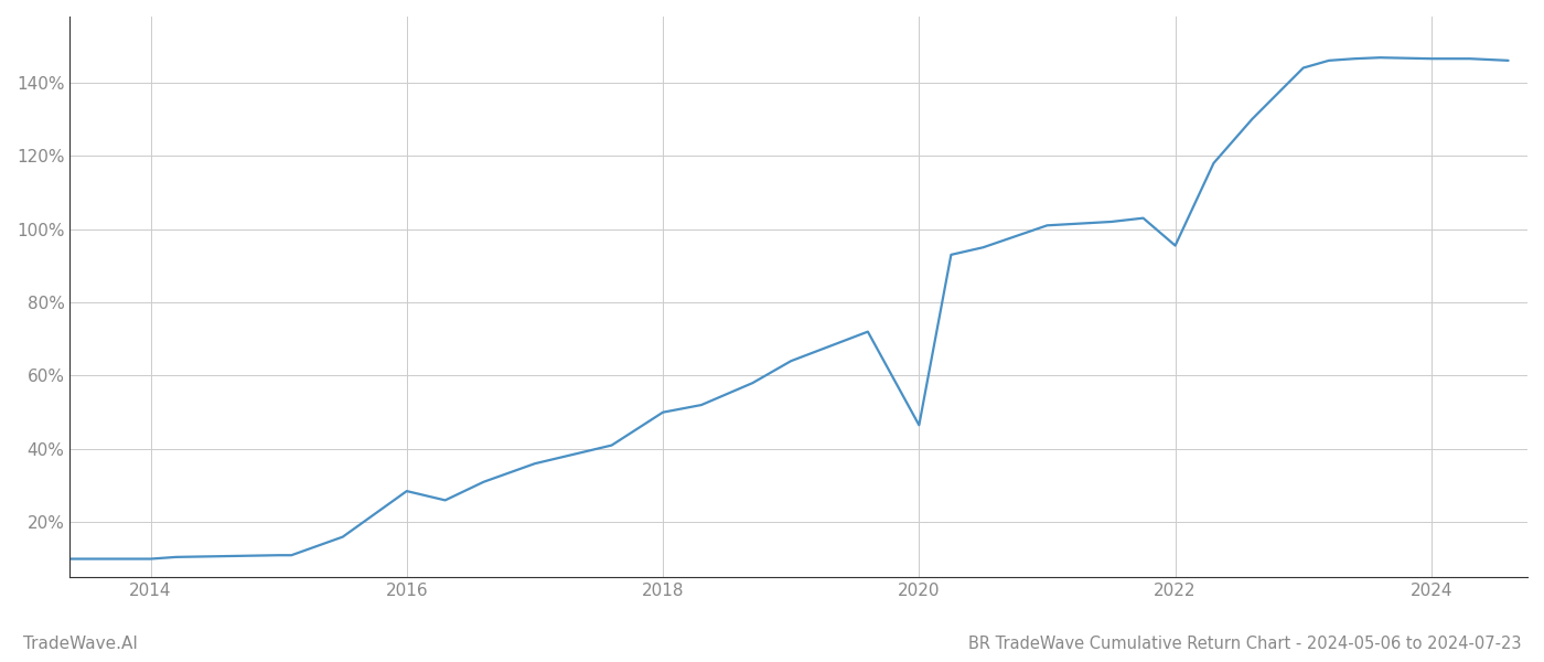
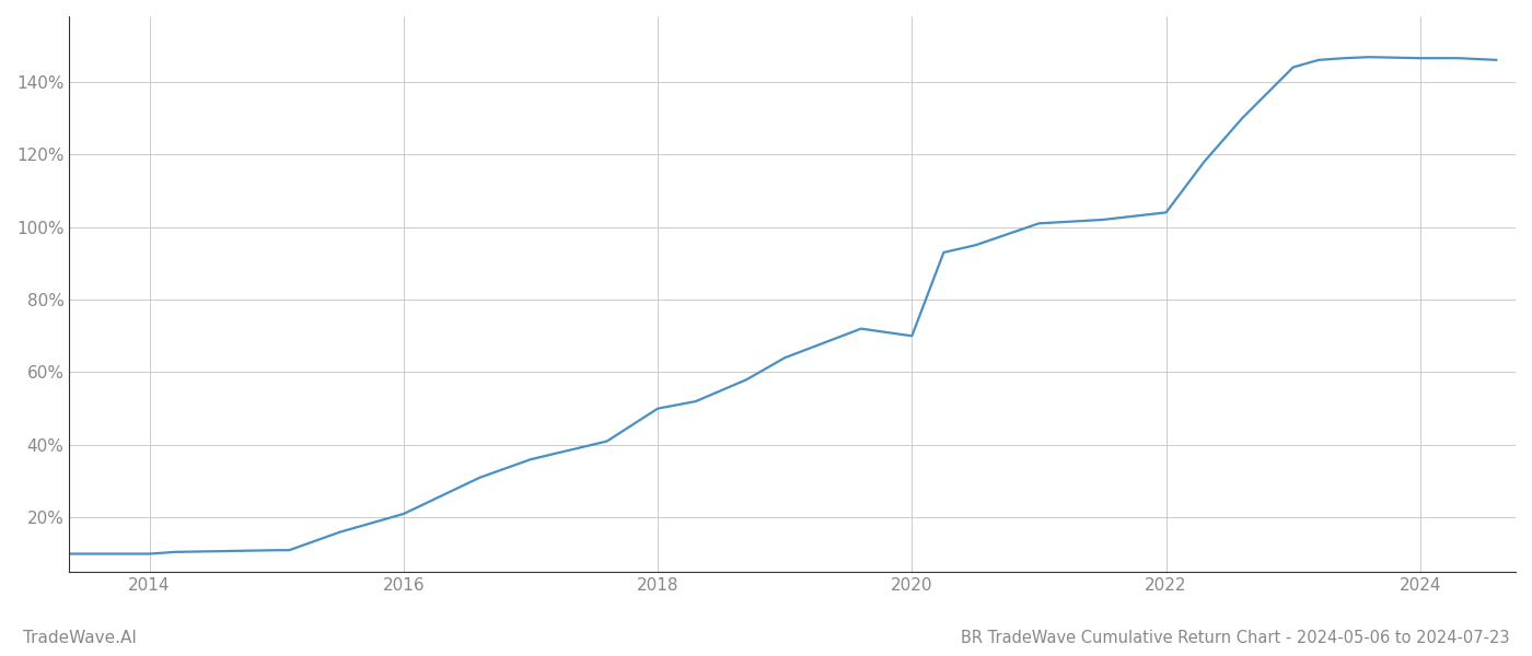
2016: 28.5% -> 21.0%
2020: 46.5% -> 70.0%
2022: 95.5% -> 104.0%
